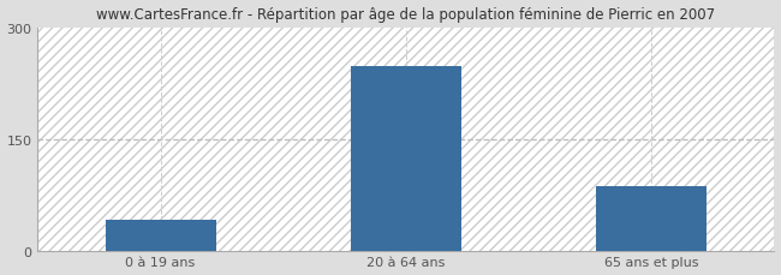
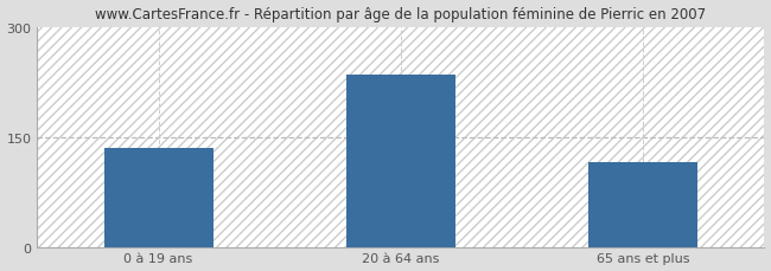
0 à 19 ans: 42 -> 135
20 à 64 ans: 248 -> 235
65 ans et plus: 86 -> 115
